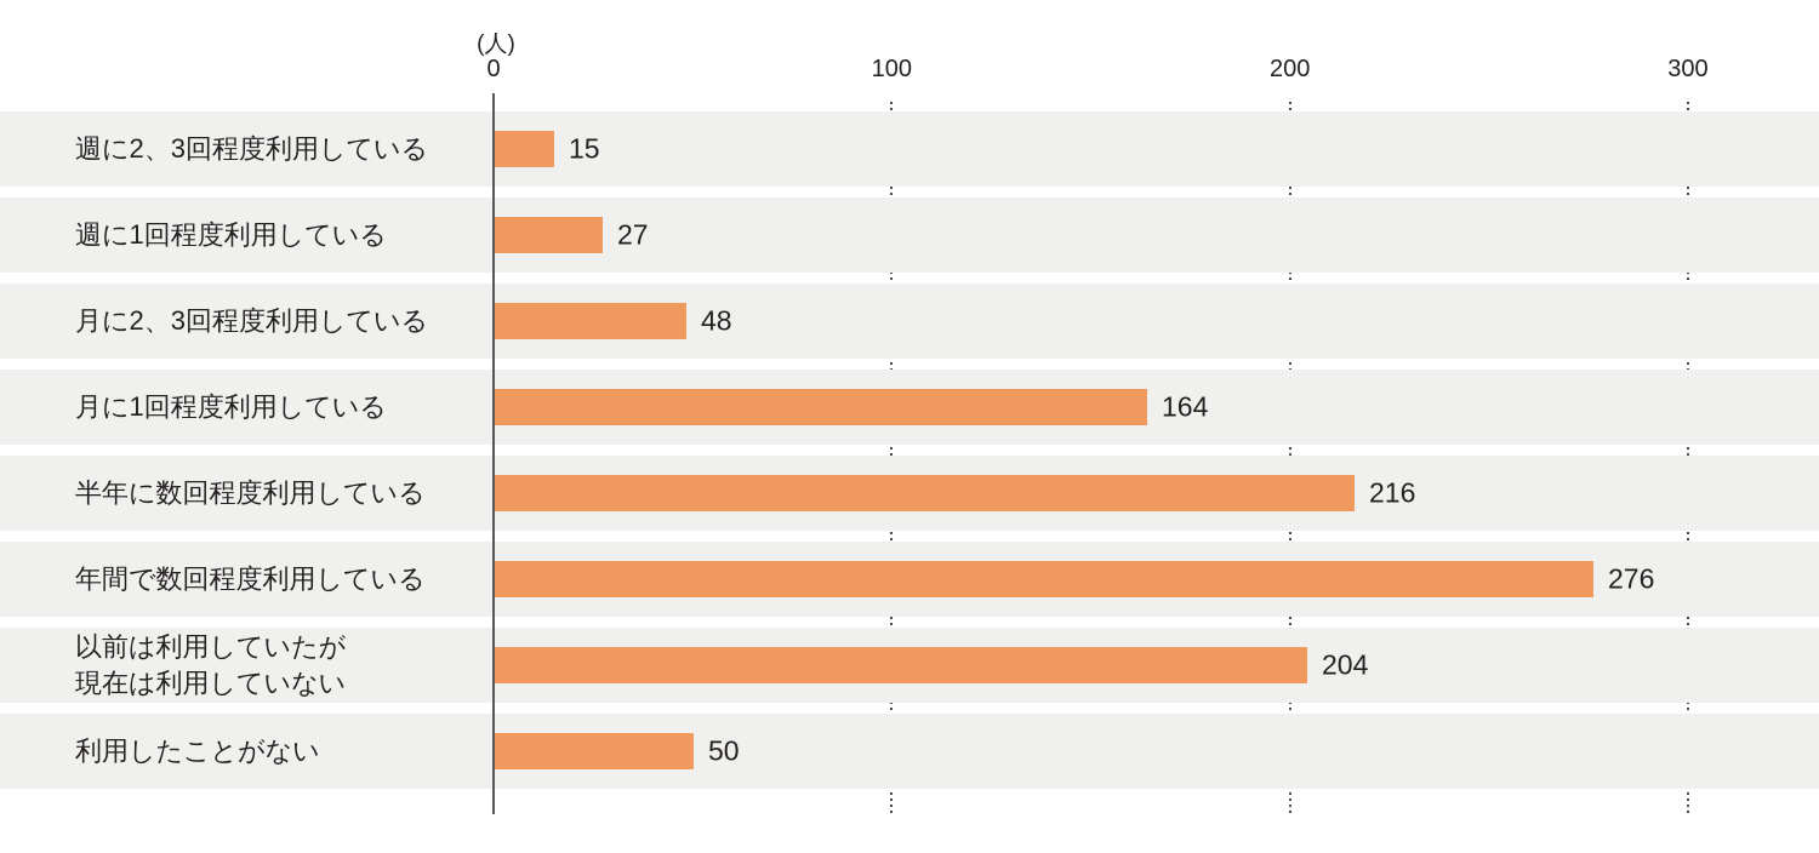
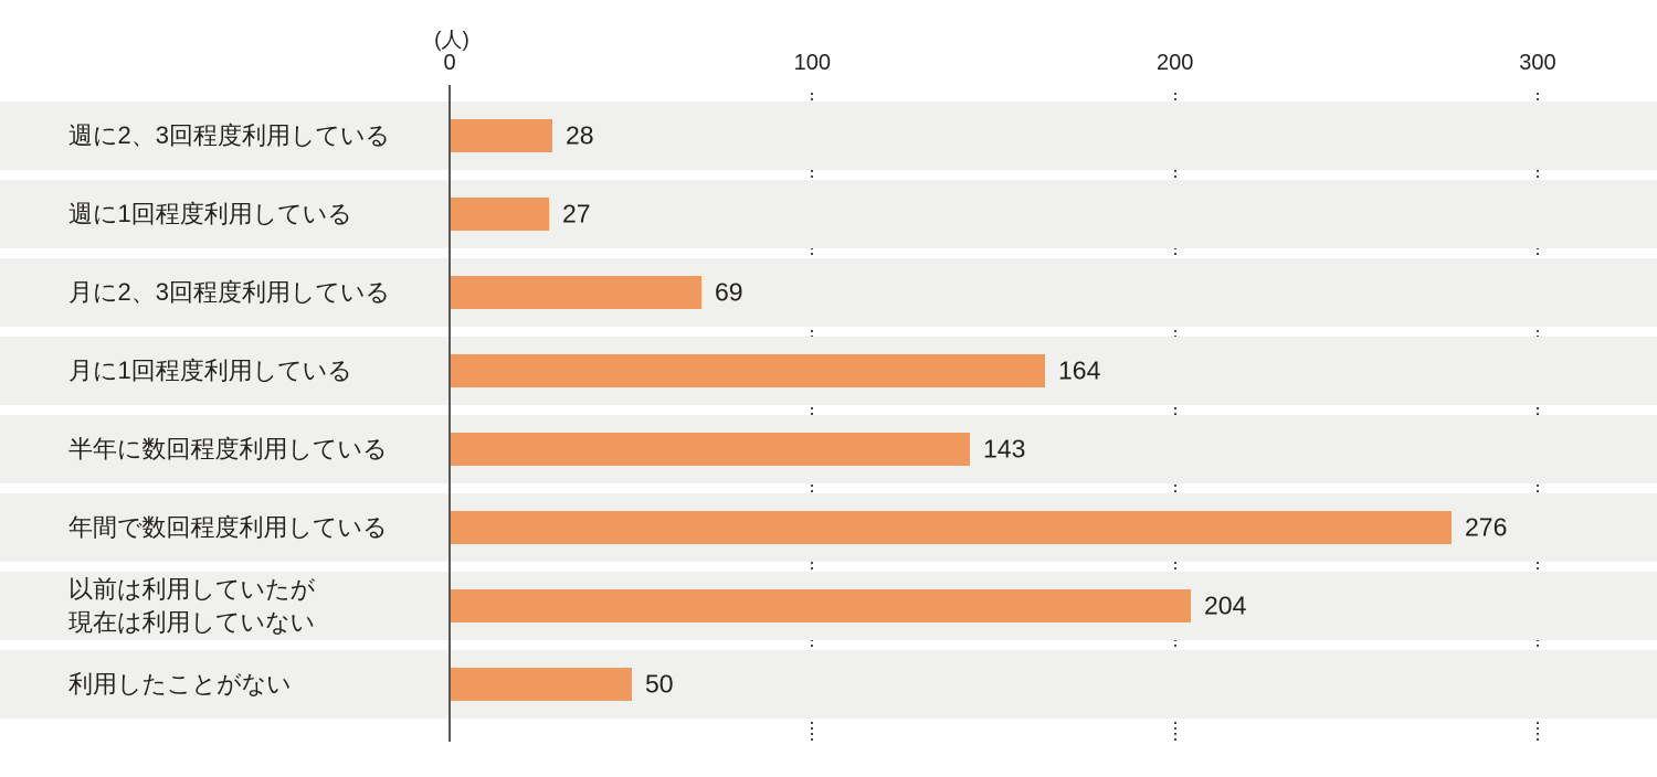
週に2、3回程度利用している: 15 -> 28
月に2、3回程度利用している: 48 -> 69
半年に数回程度利用している: 216 -> 143
